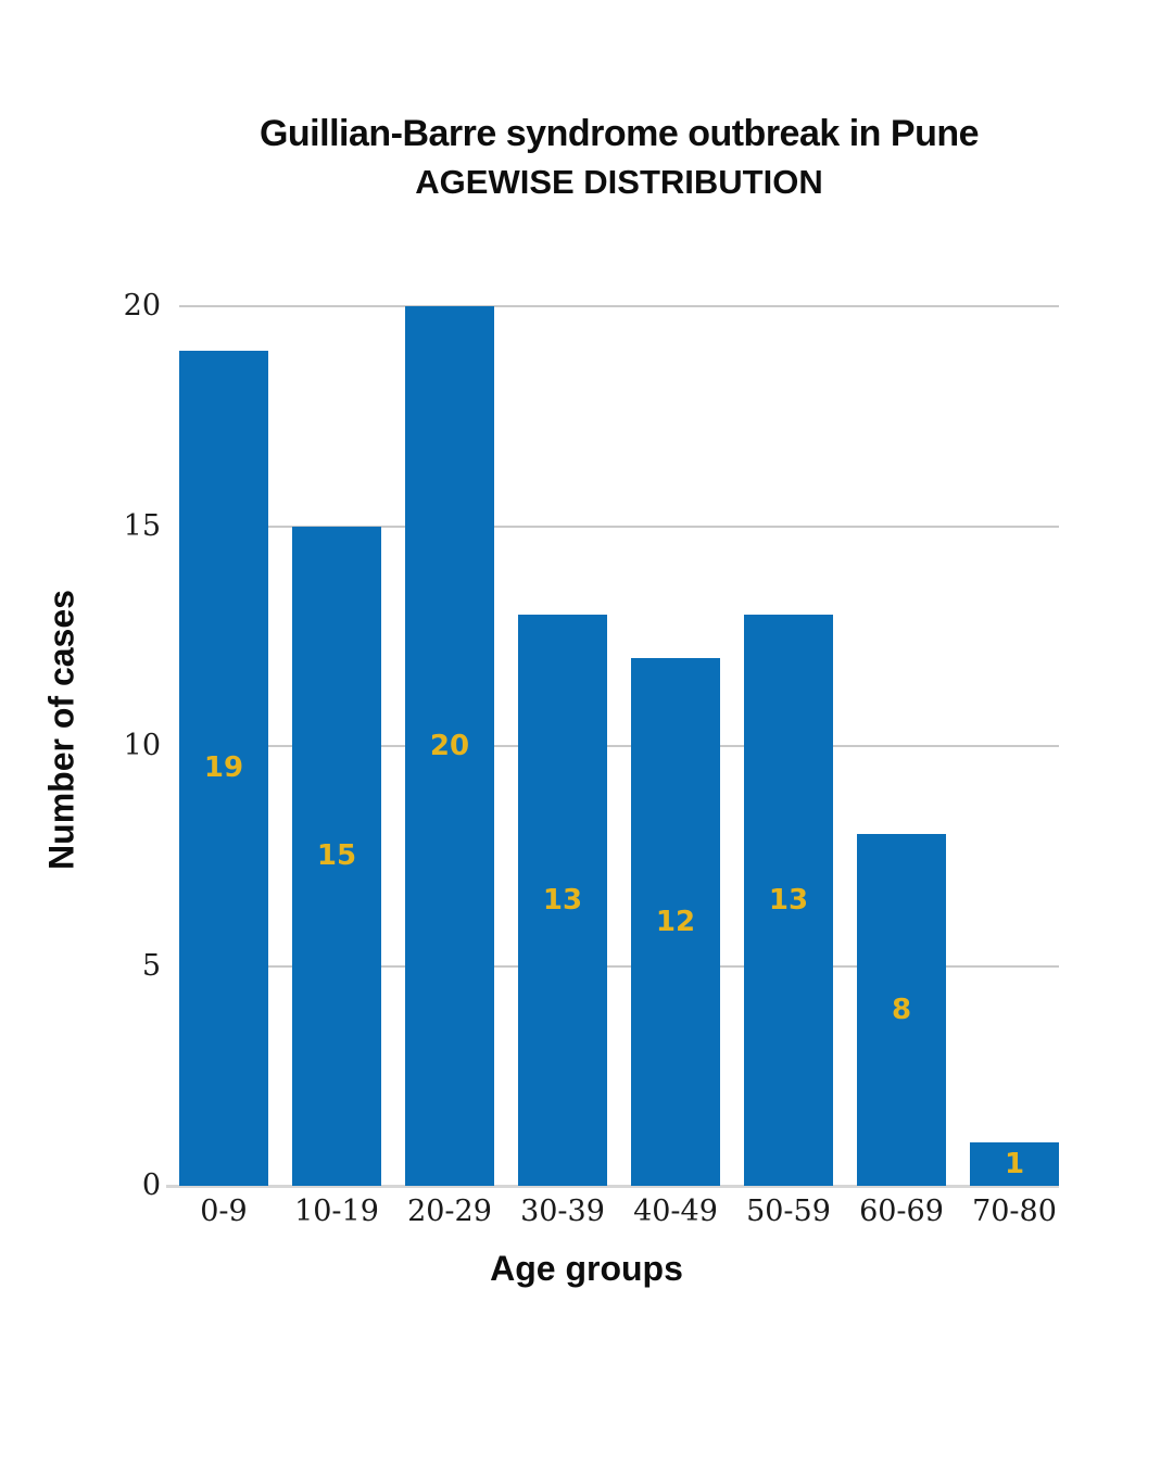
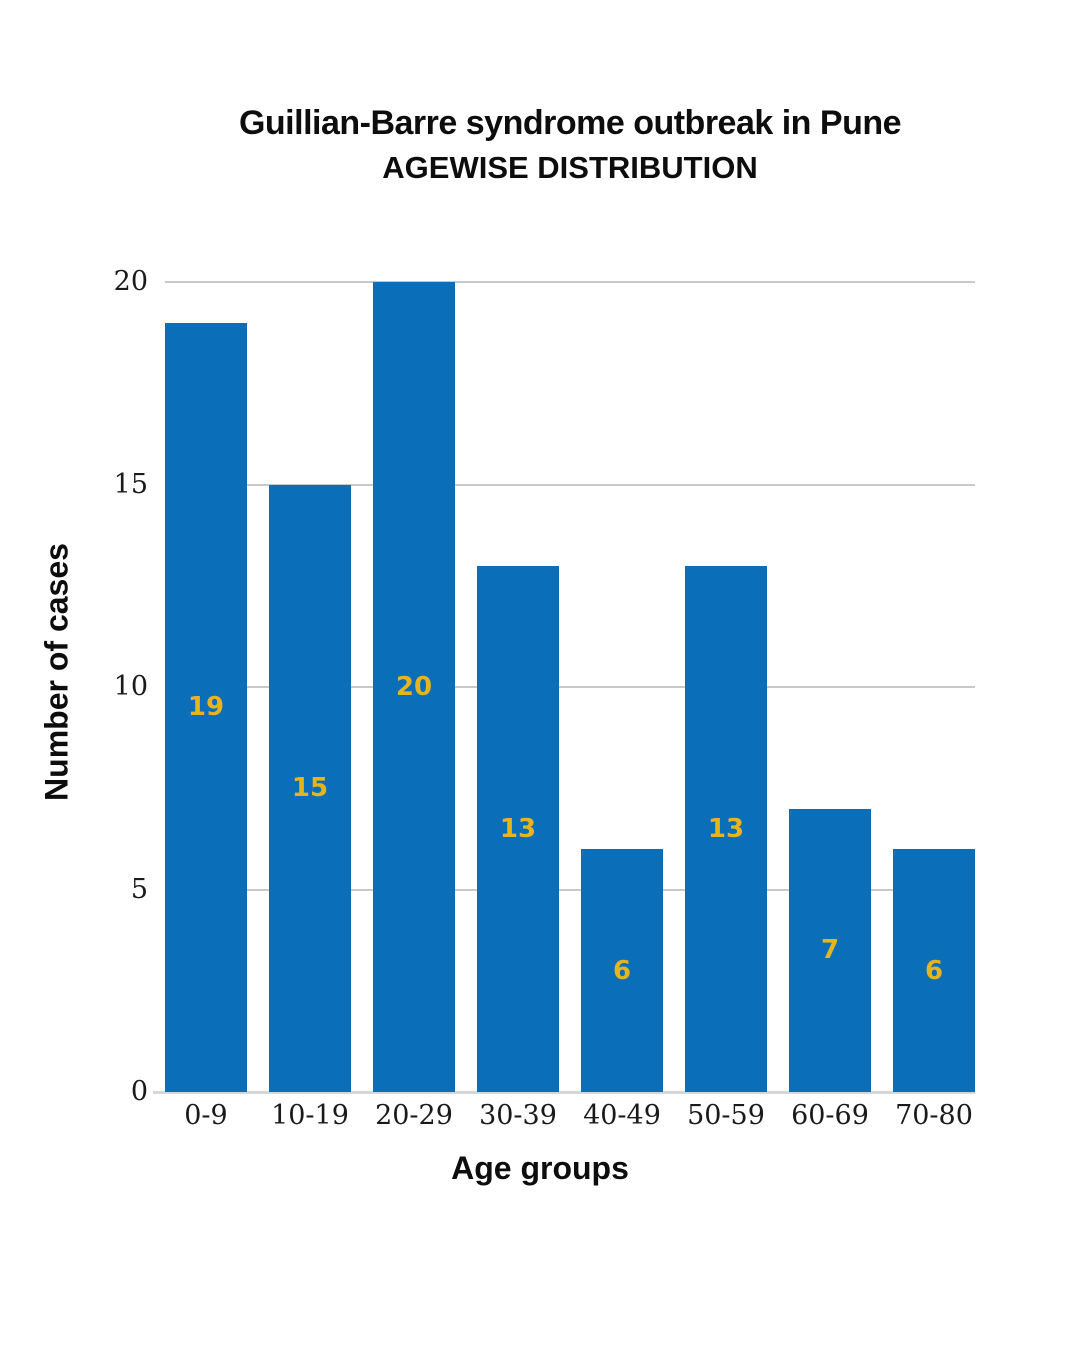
40-49: 12 -> 6
60-69: 8 -> 7
70-80: 1 -> 6
